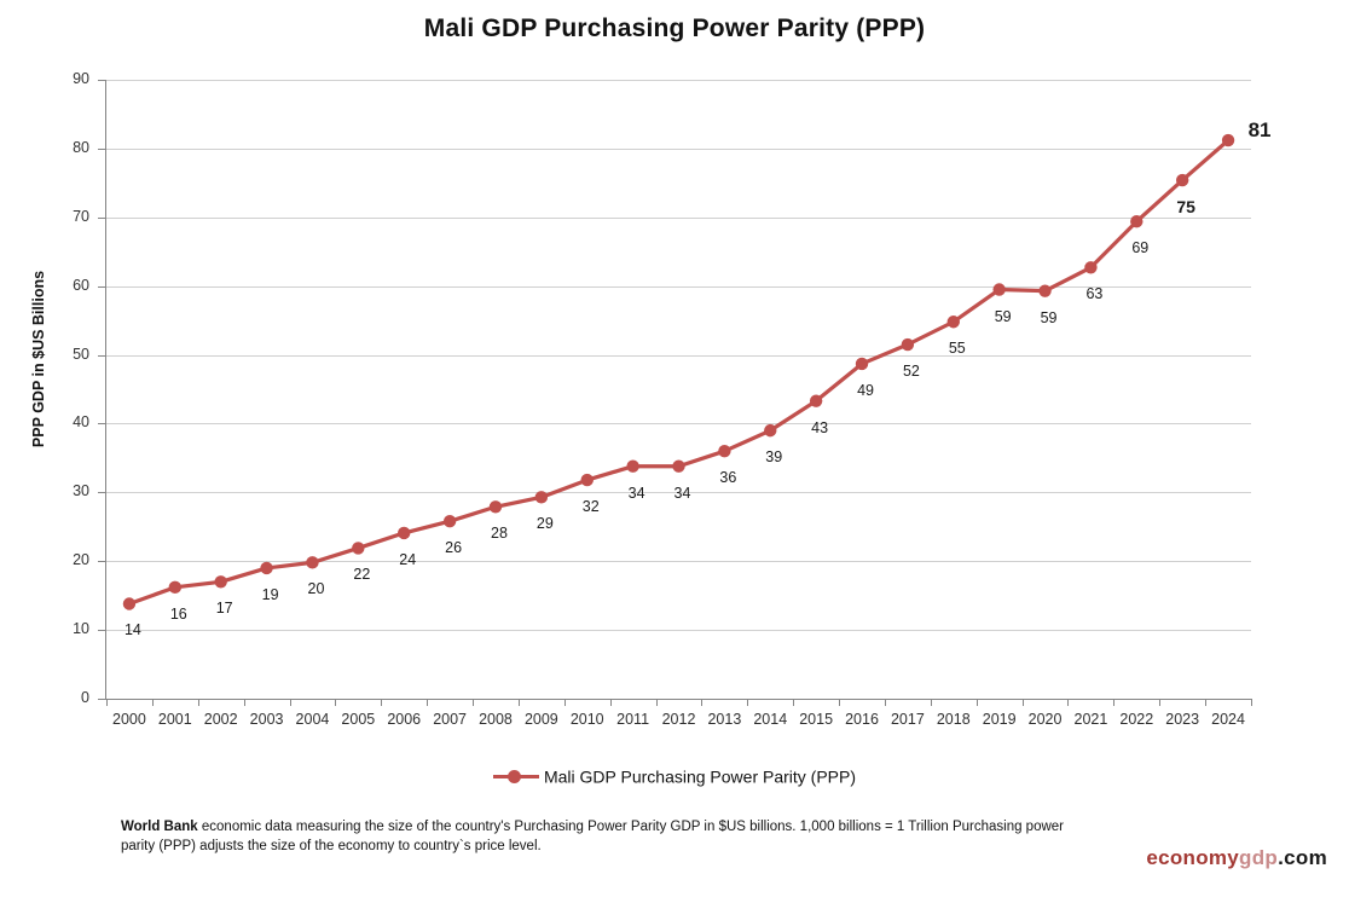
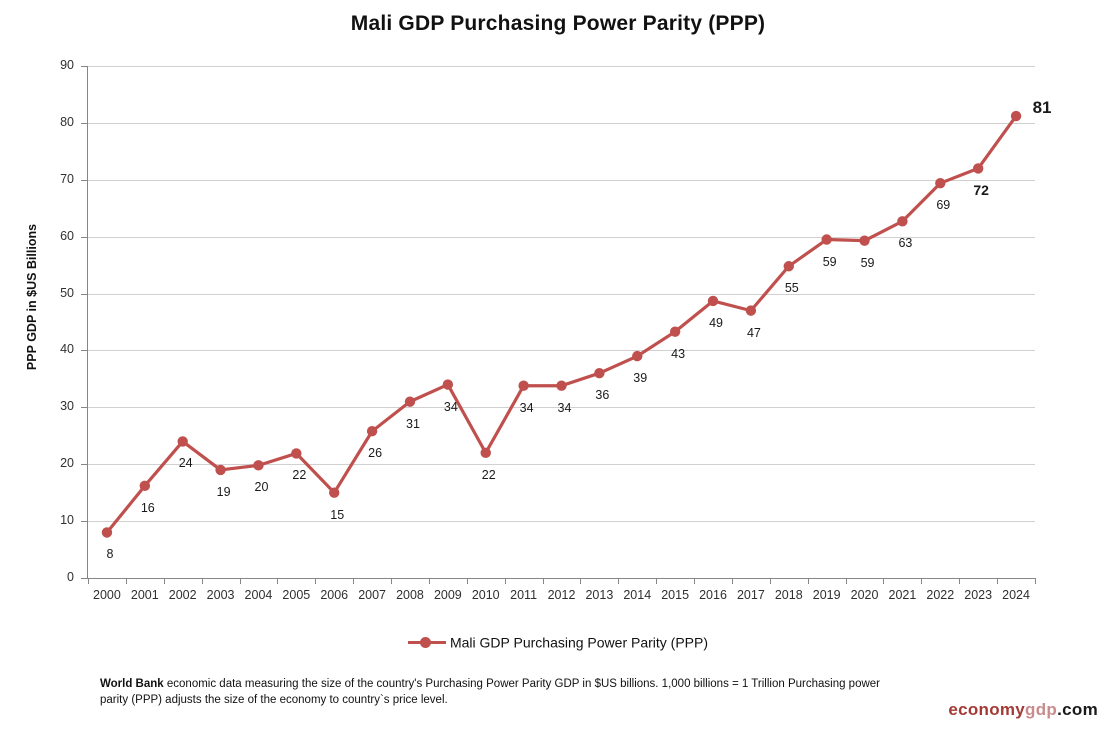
2000: 14 -> 8
2002: 17 -> 24
2006: 24 -> 15
2008: 28 -> 31
2009: 29 -> 34
2010: 32 -> 22
2017: 52 -> 47
2023: 75 -> 72
